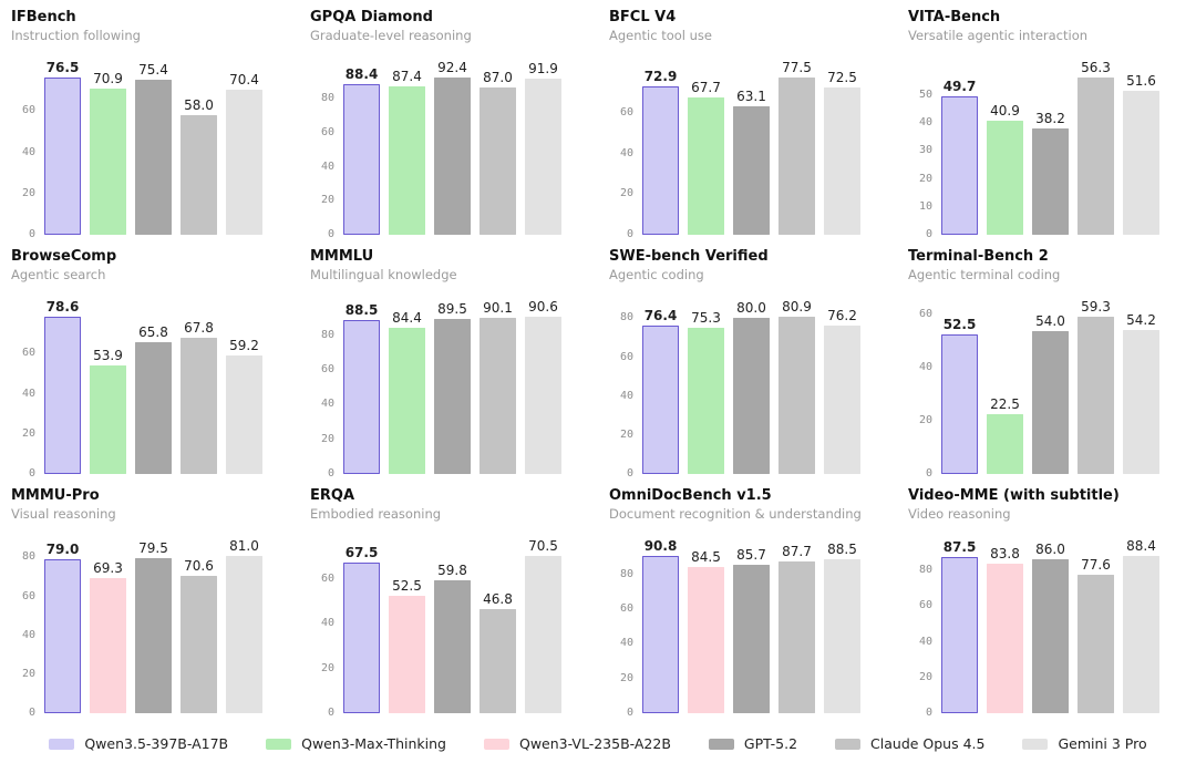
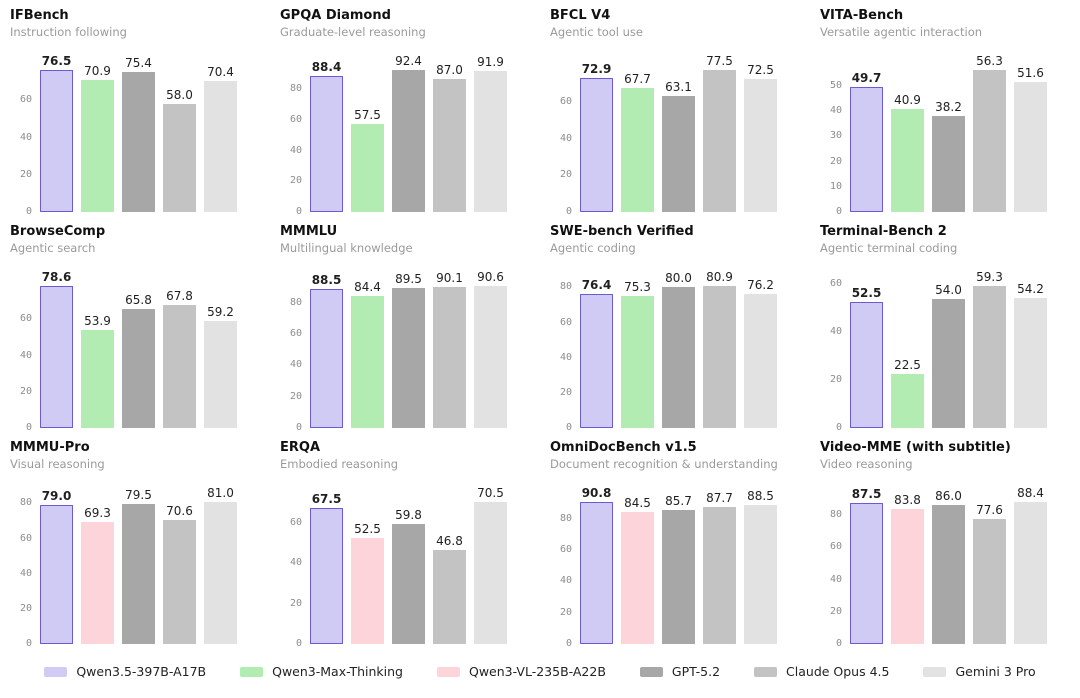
GPQA Diamond/Qwen3-Max-Thinking: 87.4 -> 57.5
